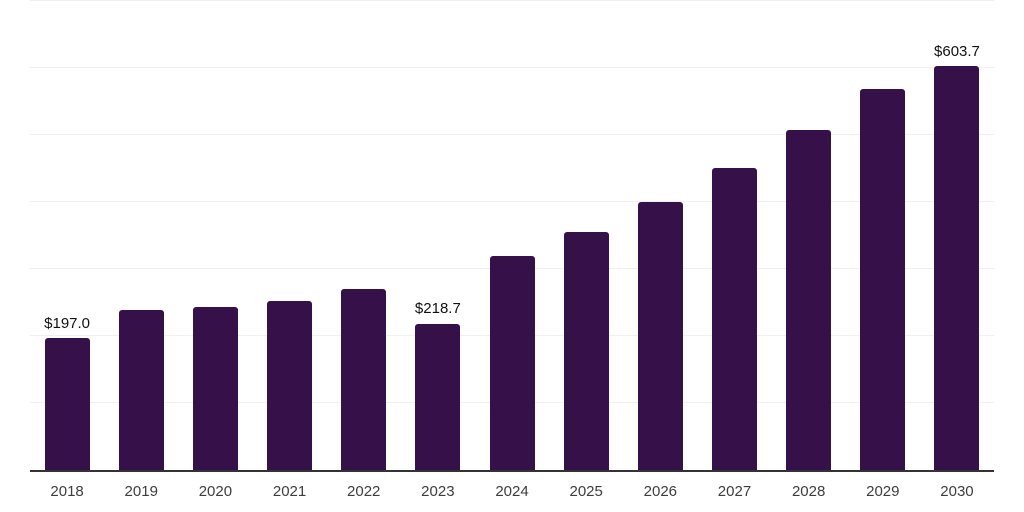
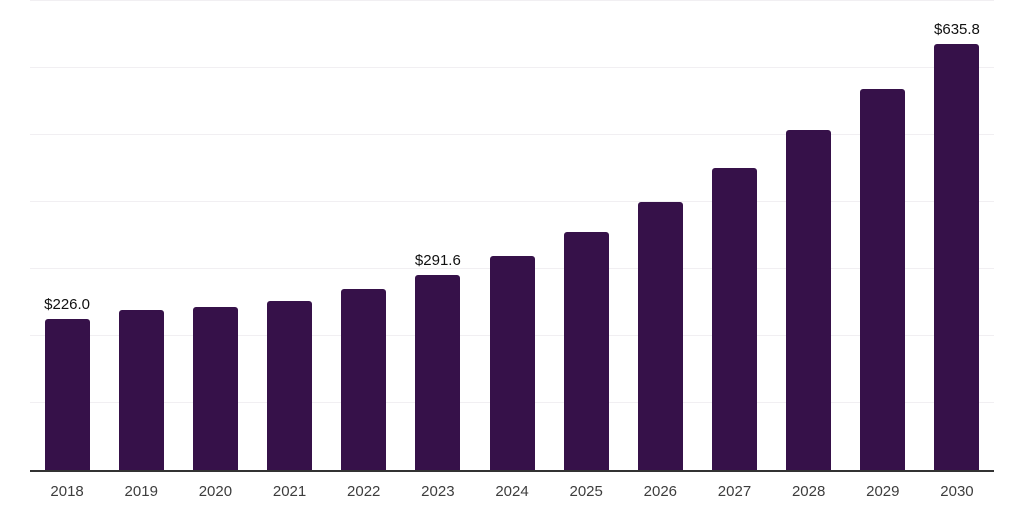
2018: $197.0 -> $226.0
2023: $218.7 -> $291.6
2030: $603.7 -> $635.8
